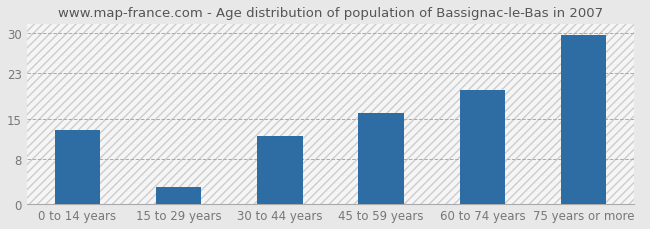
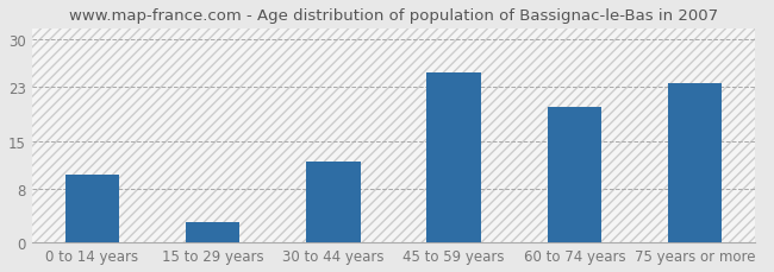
0 to 14 years: 13.0 -> 10.0
45 to 59 years: 16.0 -> 25.0
75 years or more: 29.6 -> 23.5
